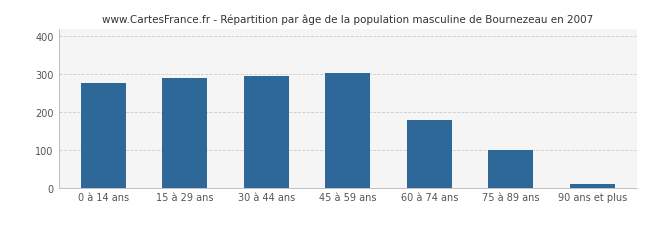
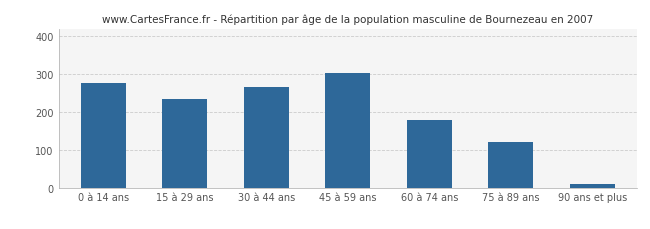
15 à 29 ans: 289 -> 235
30 à 44 ans: 296 -> 265
75 à 89 ans: 100 -> 120
